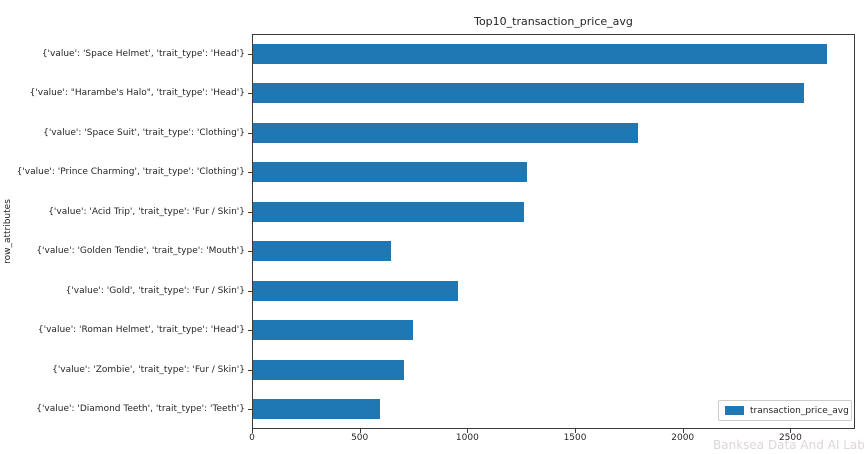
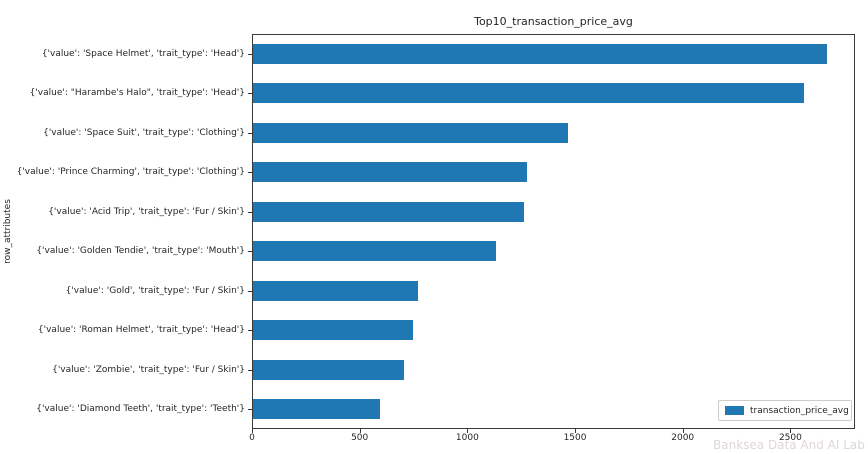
{'value': 'Space Suit', 'trait_type': 'Clothing'}: 1790 -> 1460
{'value': 'Golden Tendie', 'trait_type': 'Mouth'}: 640 -> 1130
{'value': 'Gold', 'trait_type': 'Fur / Skin'}: 950 -> 760
